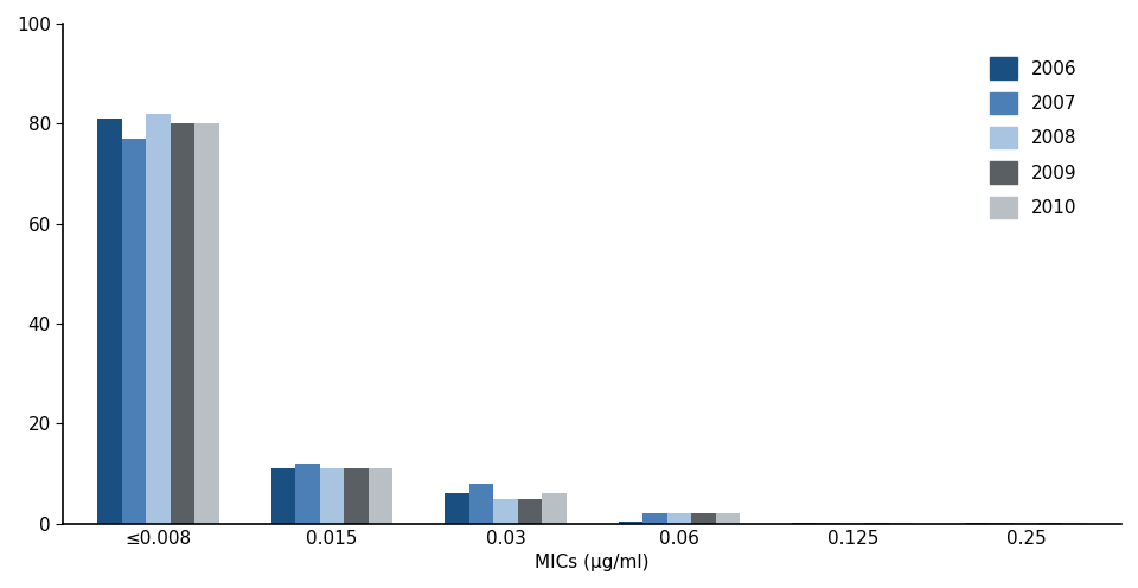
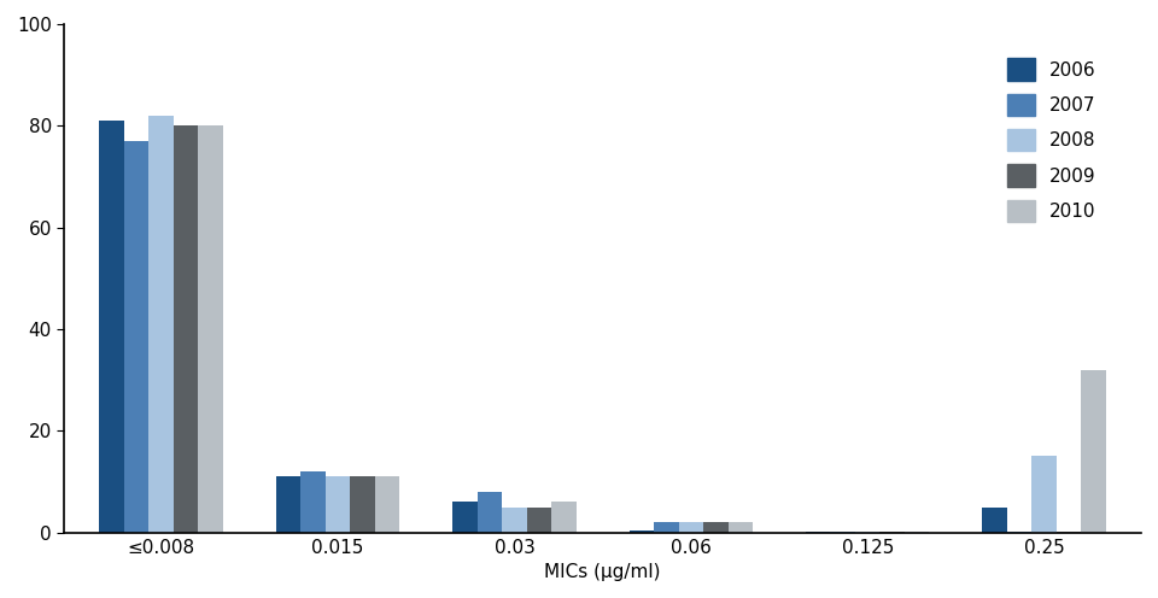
2006/0.25: 0.1 -> 5.0
2008/0.25: 0.1 -> 15.0
2010/0.25: 0.1 -> 32.0
